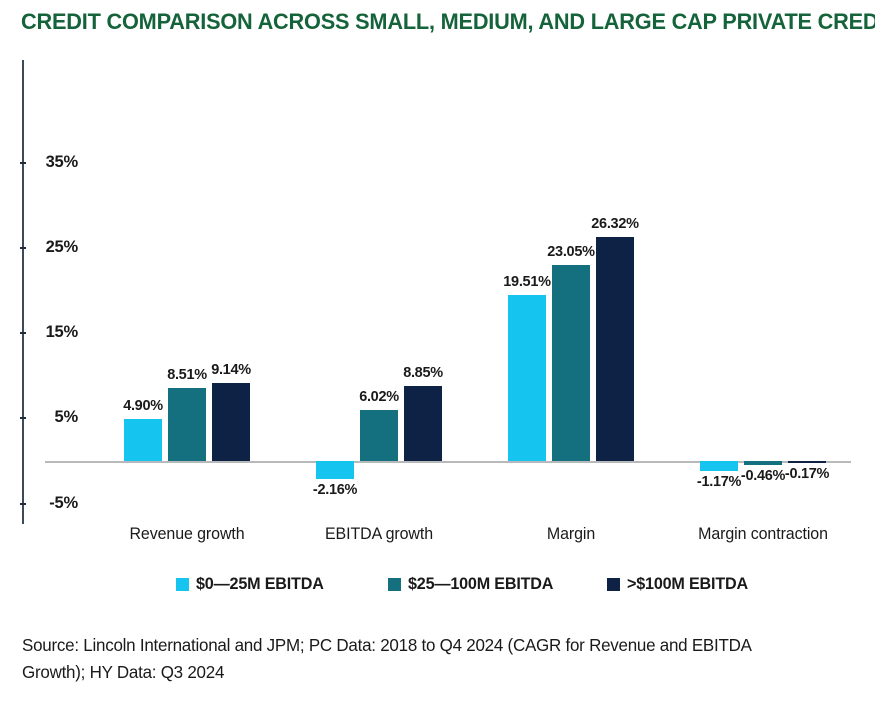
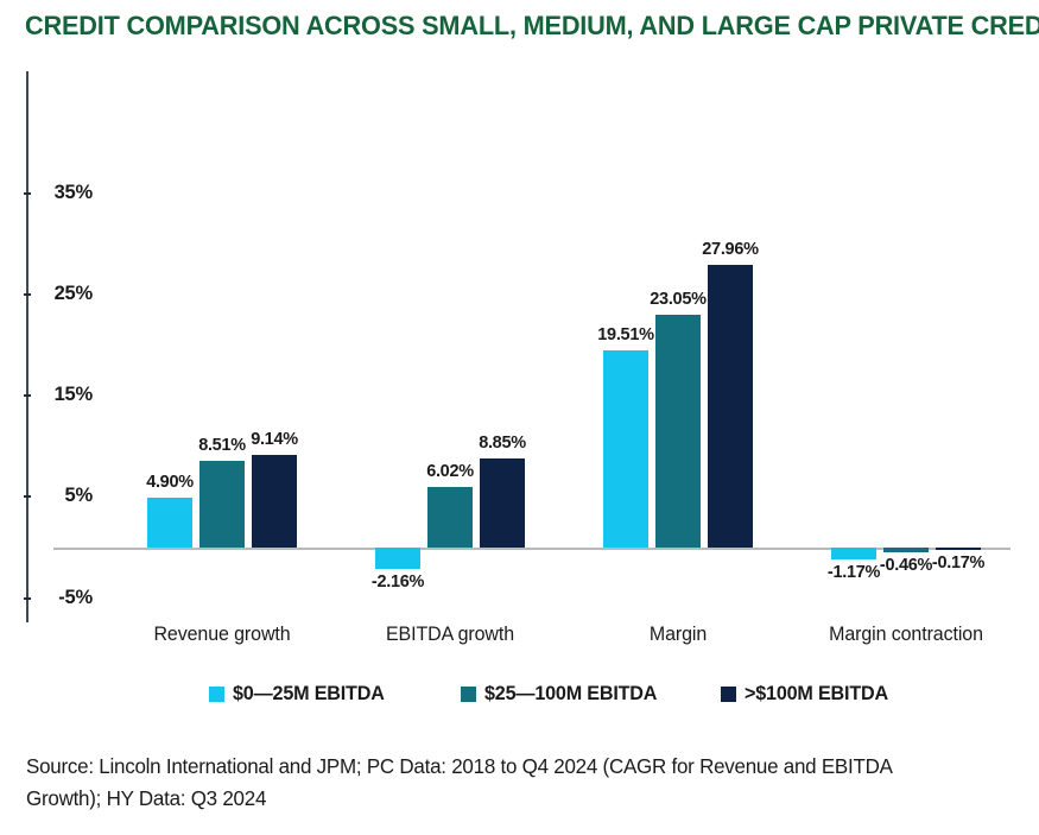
>$100M EBITDA/Margin: 26.32% -> 27.96%
